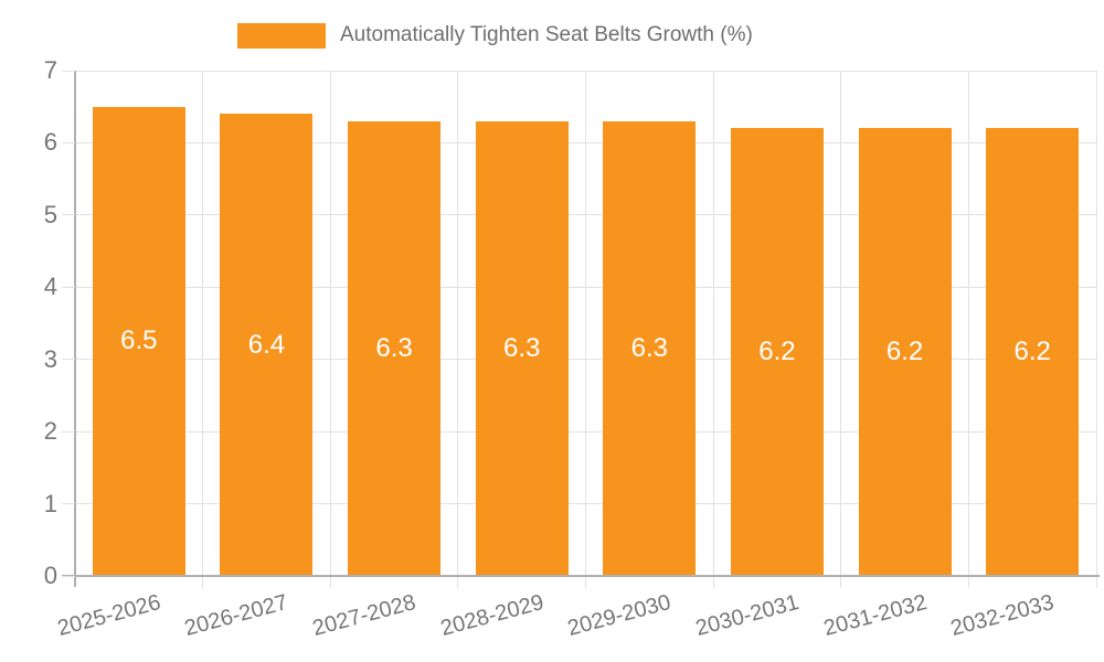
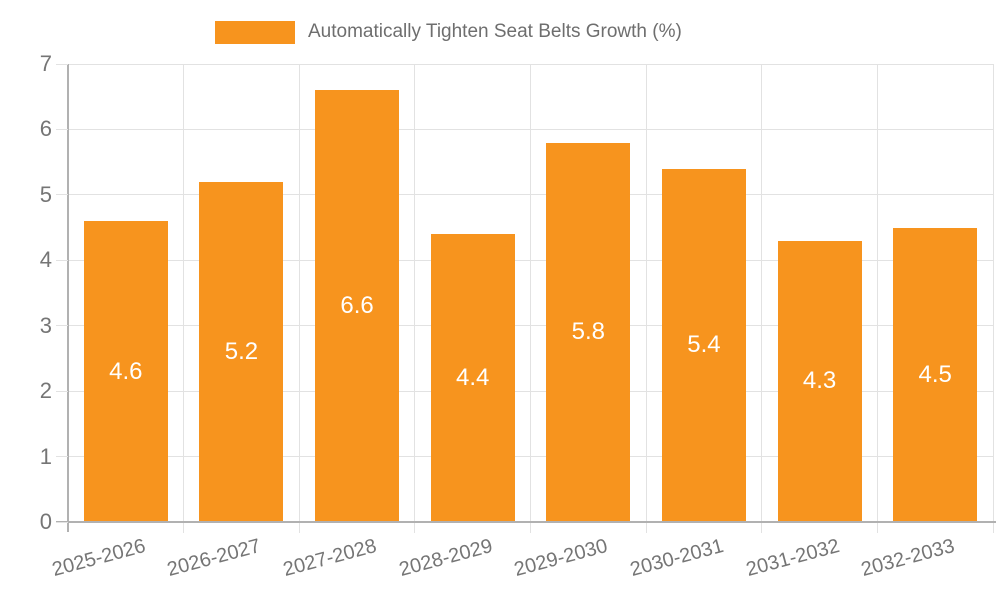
2025-2026: 6.5 -> 4.6
2026-2027: 6.4 -> 5.2
2027-2028: 6.3 -> 6.6
2028-2029: 6.3 -> 4.4
2029-2030: 6.3 -> 5.8
2030-2031: 6.2 -> 5.4
2031-2032: 6.2 -> 4.3
2032-2033: 6.2 -> 4.5
